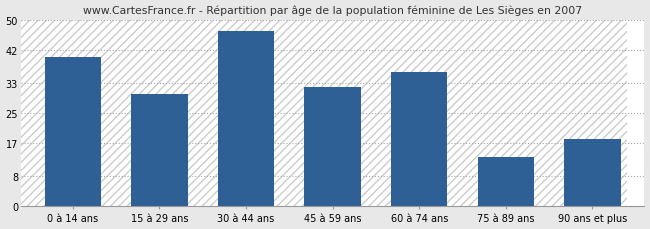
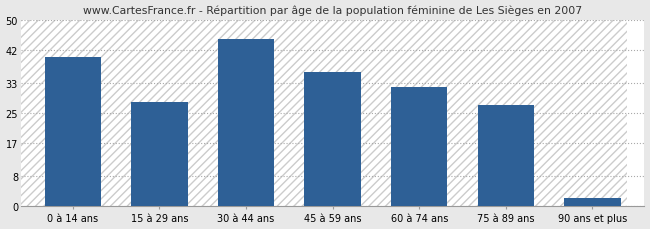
15 à 29 ans: 30 -> 28
30 à 44 ans: 47 -> 45
45 à 59 ans: 32 -> 36
60 à 74 ans: 36 -> 32
75 à 89 ans: 13 -> 27
90 ans et plus: 18 -> 2
